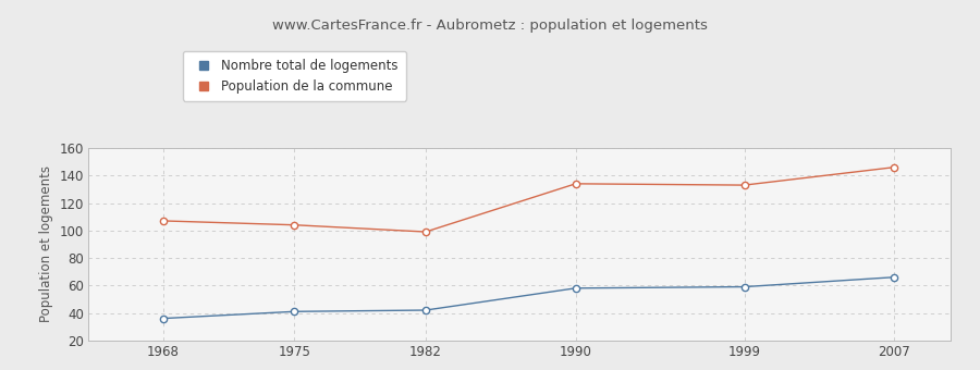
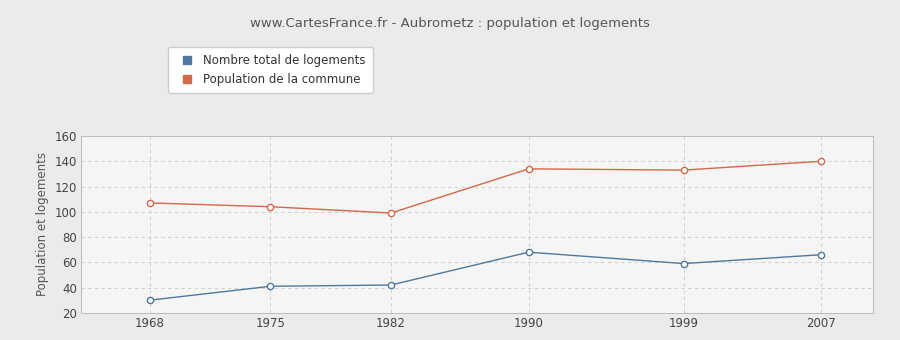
Nombre total de logements/1968: 36 -> 30
Nombre total de logements/1990: 58 -> 68
Population de la commune/2007: 146 -> 140
